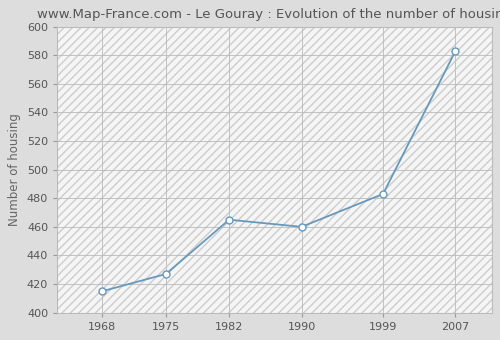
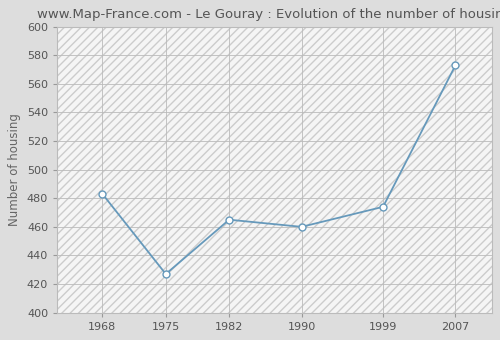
1968: 415 -> 483
1999: 483 -> 474
2007: 583 -> 573
